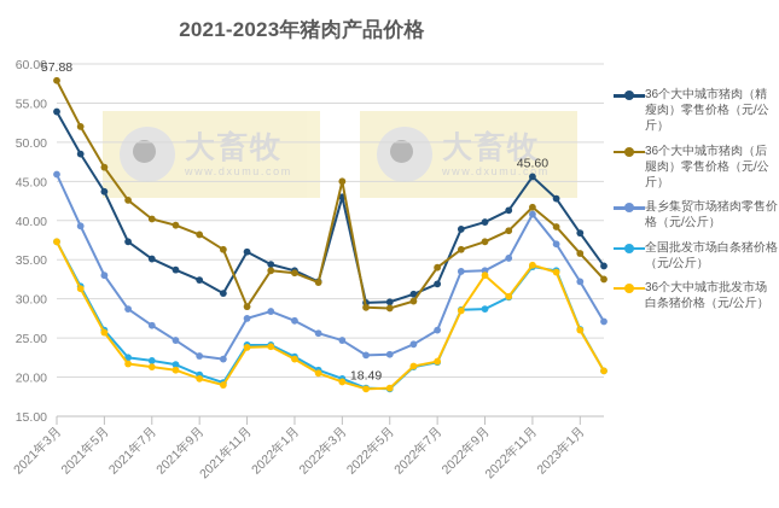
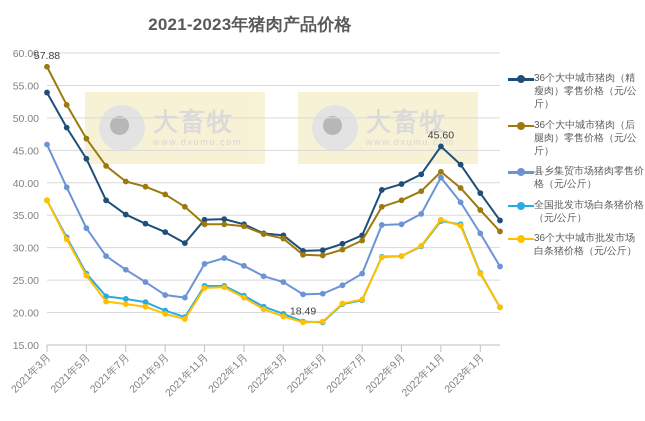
36个大中城市猪肉（精瘦肉）零售价格（元/公斤）/2021年11月: 36 -> 34
36个大中城市猪肉（后腿肉）零售价格（元/公斤）/2021年11月: 29 -> 34
36个大中城市猪肉（精瘦肉）零售价格（元/公斤）/2022年3月: 43 -> 32
36个大中城市猪肉（后腿肉）零售价格（元/公斤）/2022年3月: 45 -> 31
36个大中城市猪肉（后腿肉）零售价格（元/公斤）/2022年7月: 34 -> 31
36个大中城市批发市场白条猪价格（元/公斤）/2022年9月: 33 -> 29
